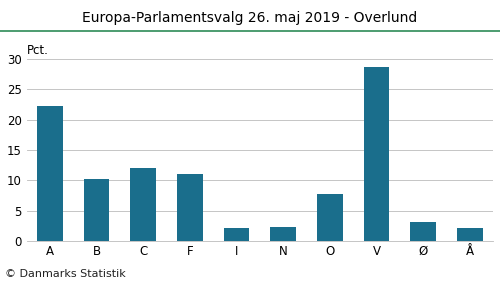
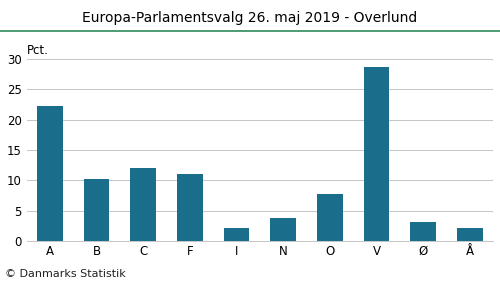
N: 2.3 -> 3.8
